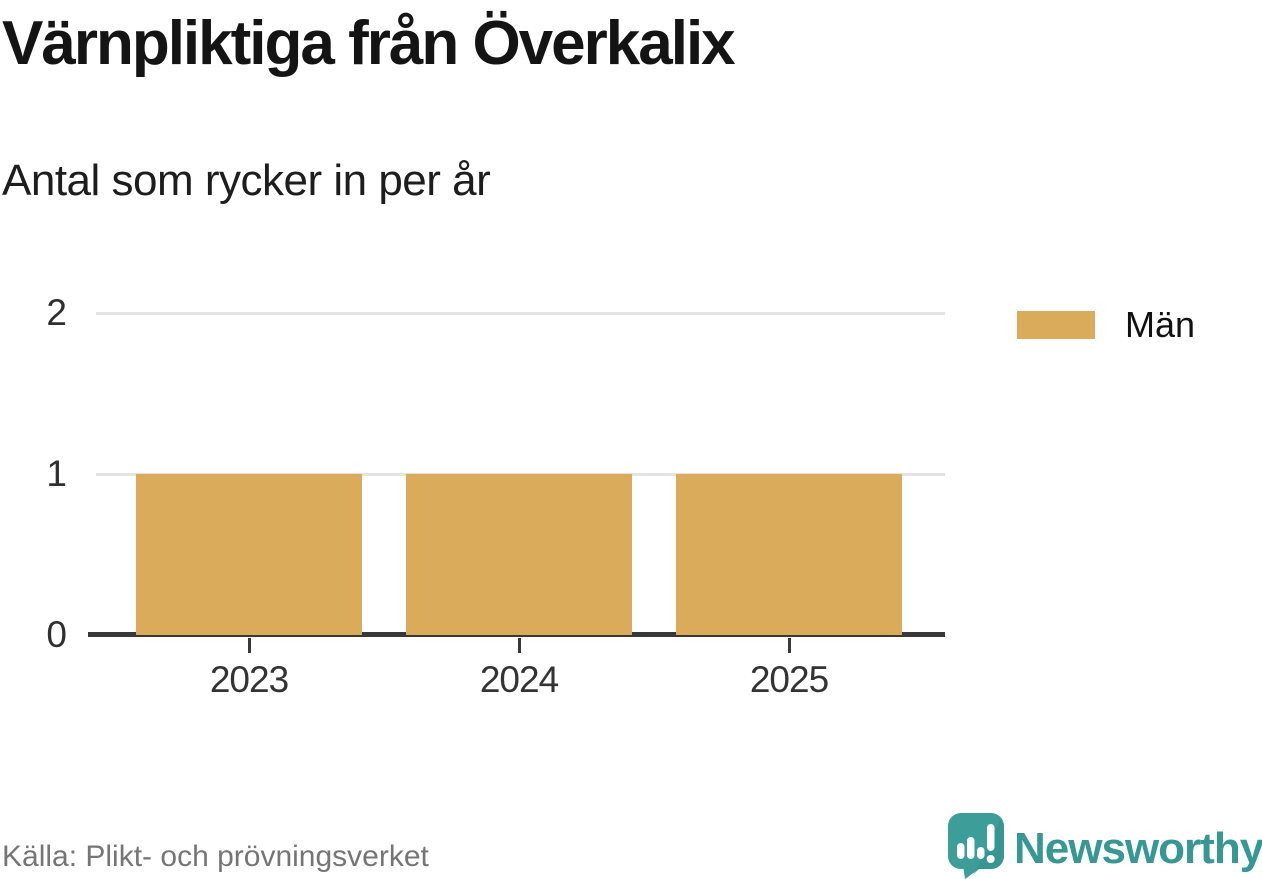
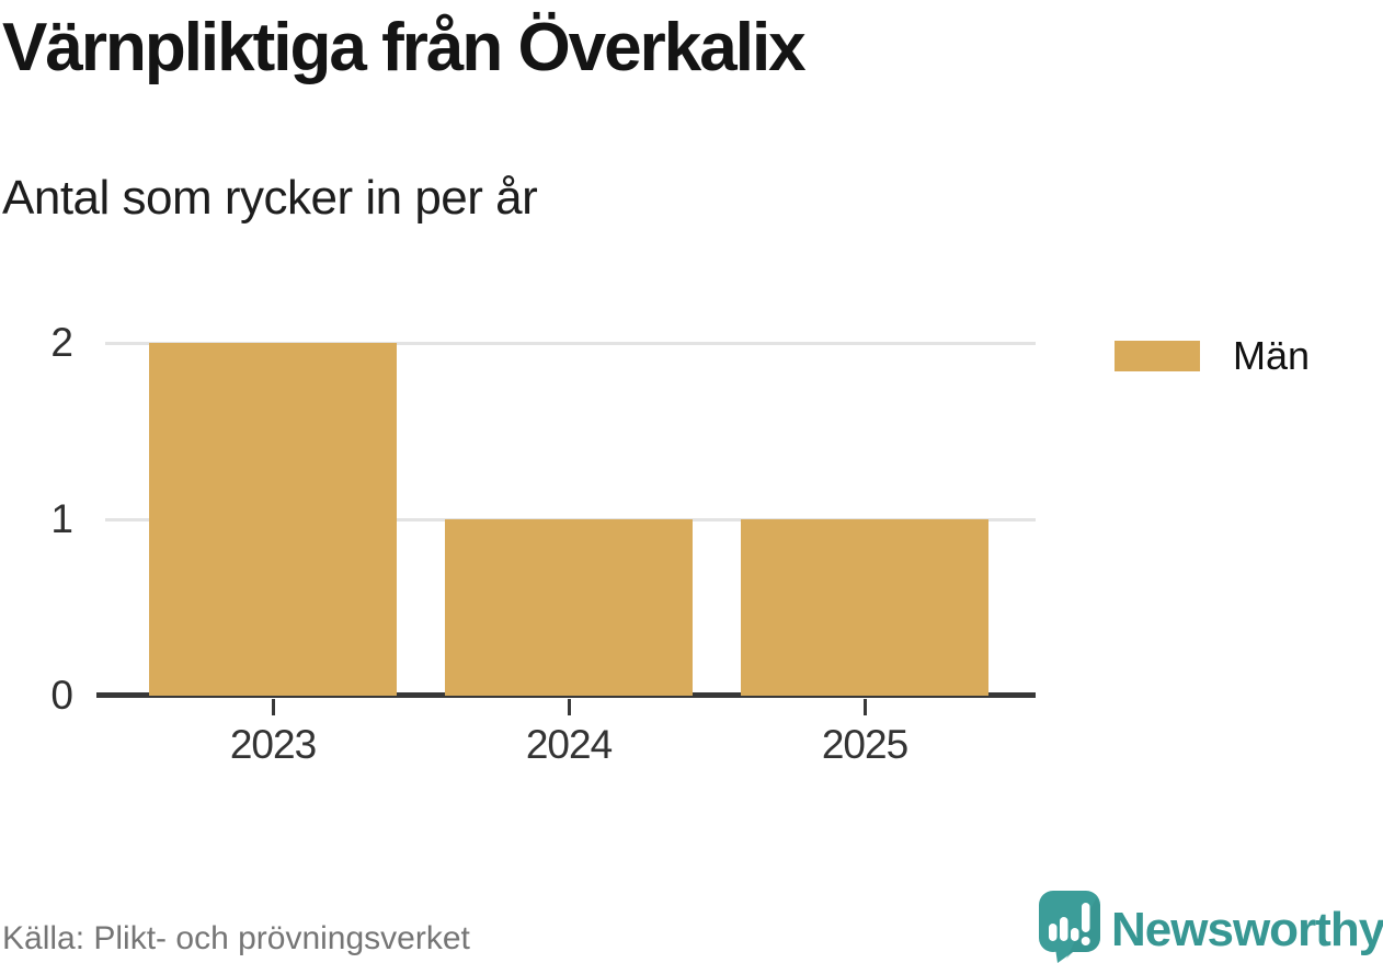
2023: 1 -> 2
